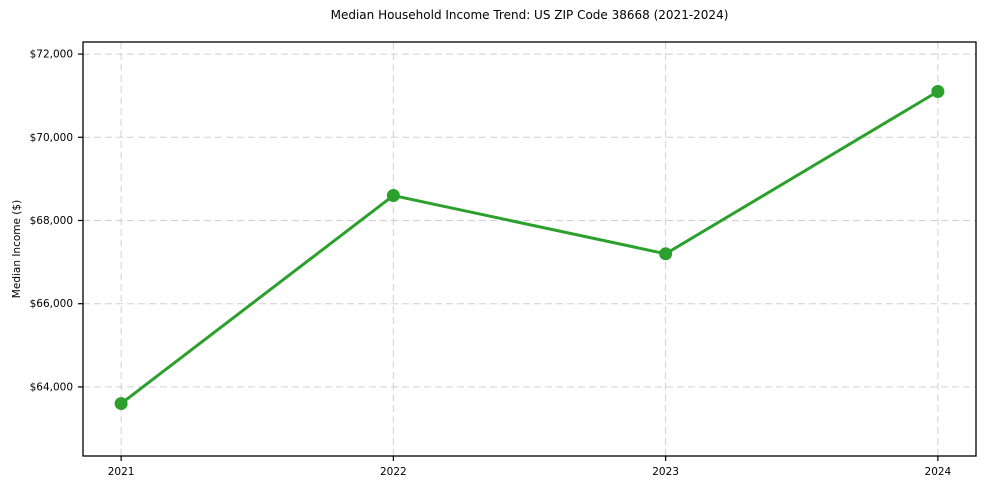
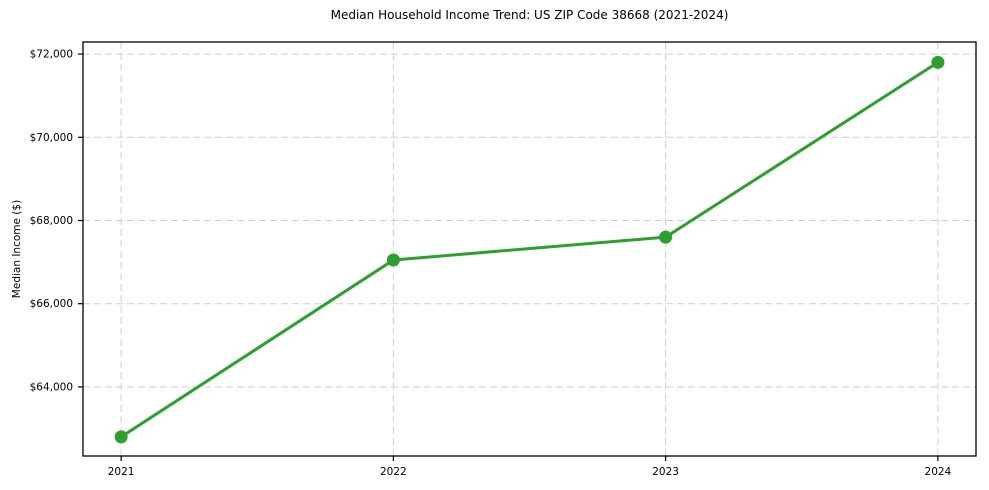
2021: $63600 -> $62800
2022: $68600 -> $67000
2023: $67200 -> $67600
2024: $71100 -> $71800
